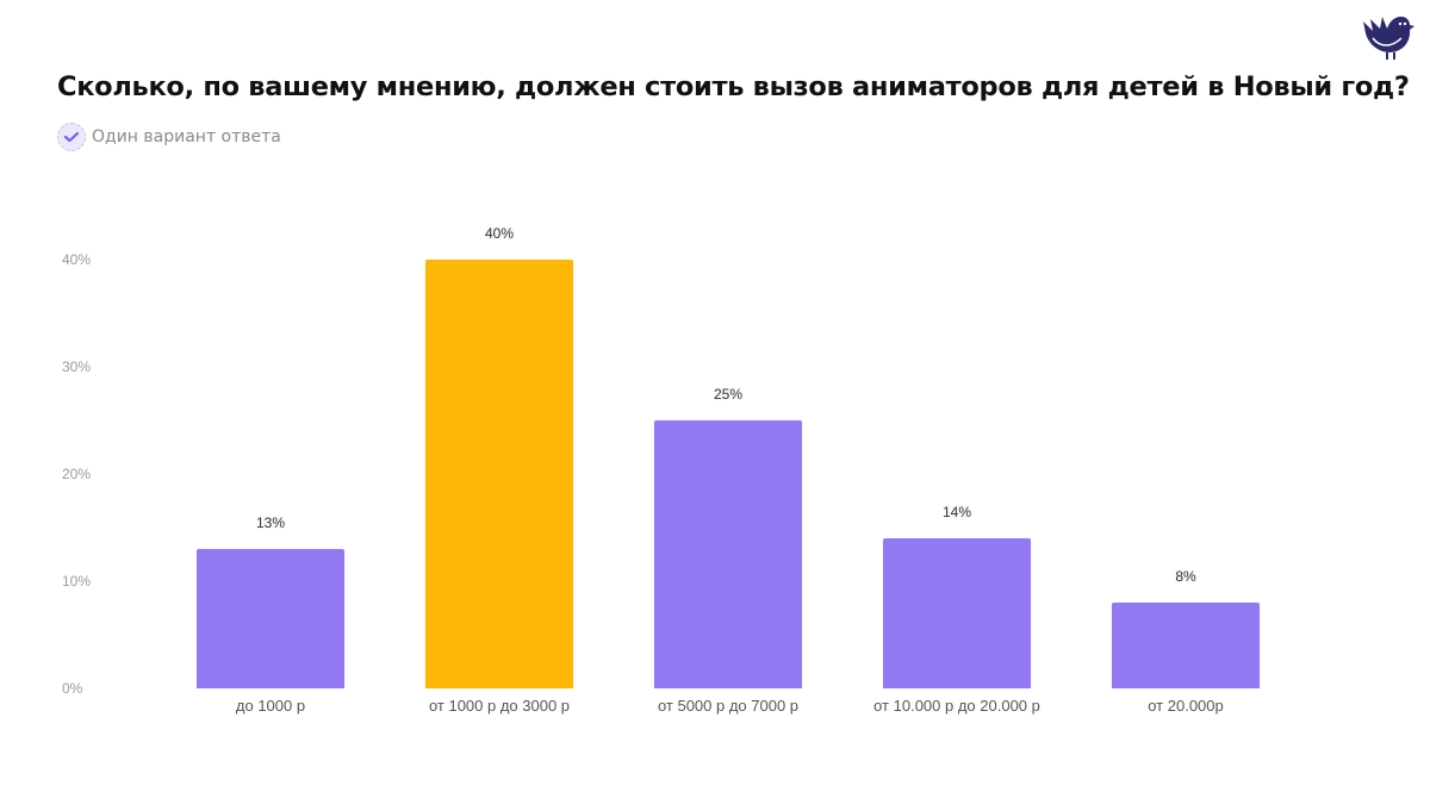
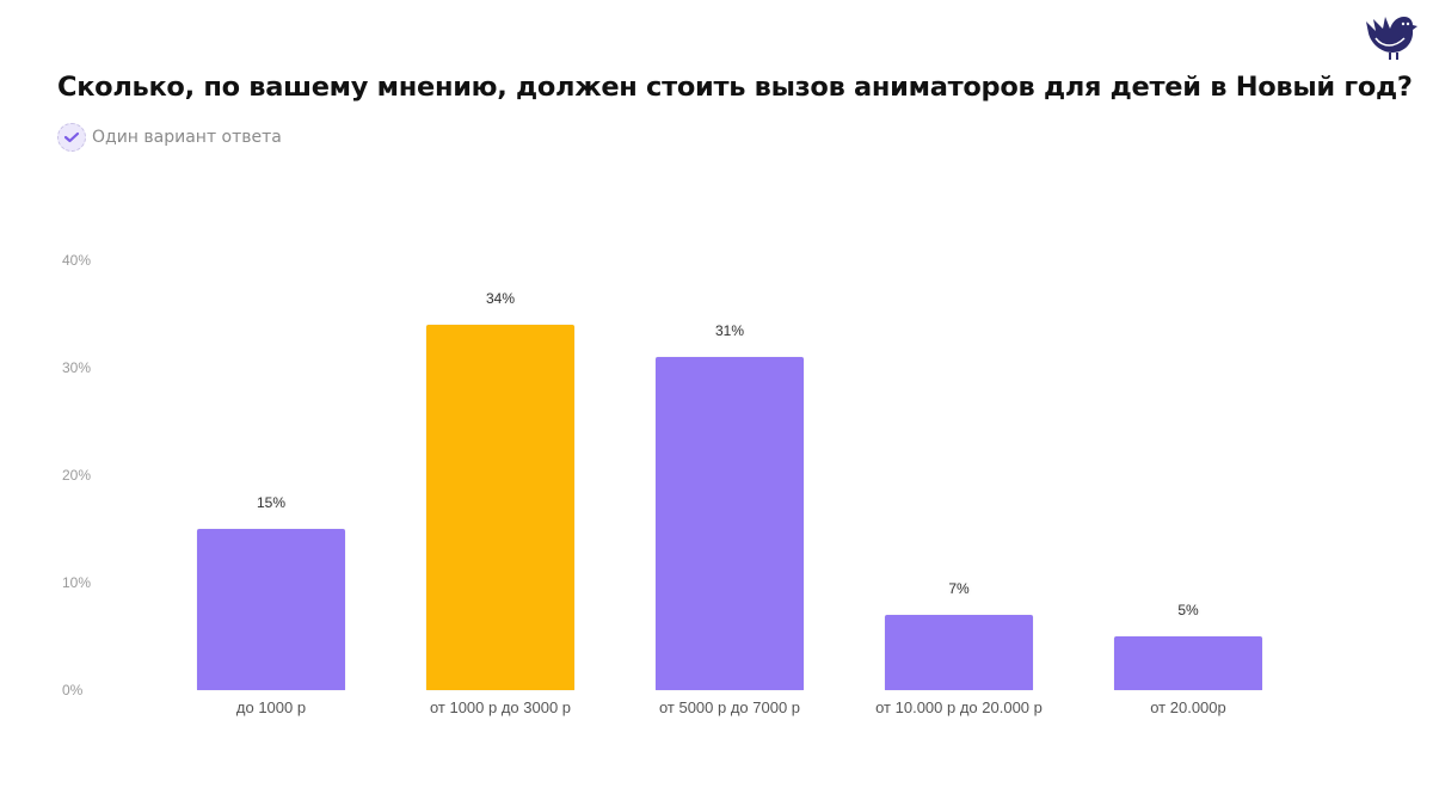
до 1000 р: 13% -> 15%
от 1000 р до 3000 р: 40% -> 34%
от 5000 р до 7000 р: 25% -> 31%
от 10.000 р до 20.000 р: 14% -> 7%
от 20.000р: 8% -> 5%
